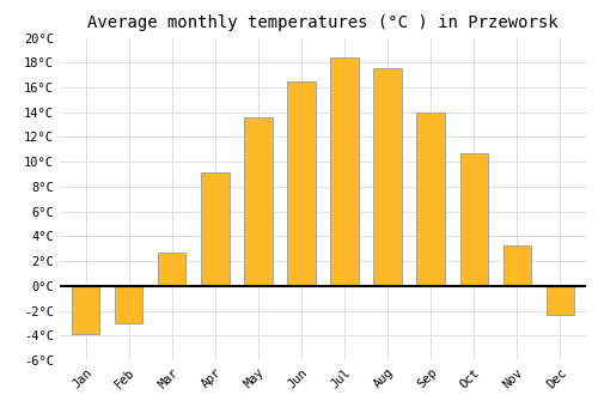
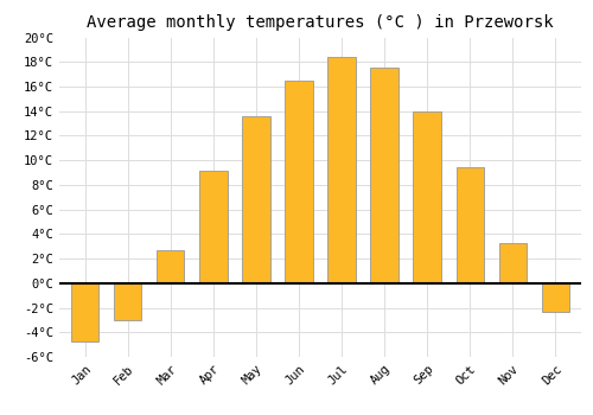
Jan: -3.9°C -> -4.7°C
Oct: 10.7°C -> 9.4°C
